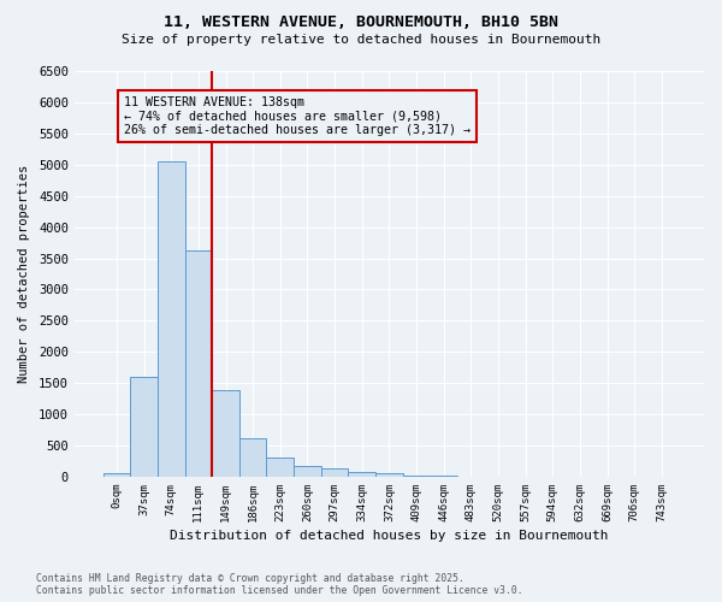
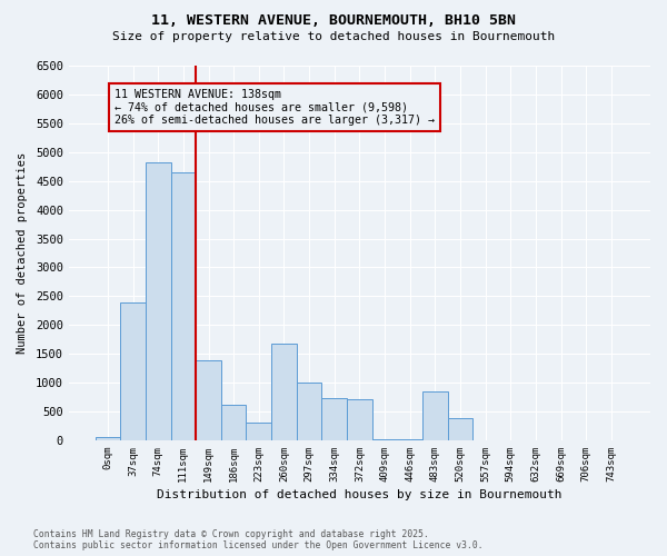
37sqm: 1600 -> 2400
74sqm: 5050 -> 4820
111sqm: 3620 -> 4640
260sqm: 170 -> 1680
297sqm: 130 -> 1000
334sqm: 80 -> 740
372sqm: 50 -> 720
483sqm: 0 -> 840
520sqm: 0 -> 380
